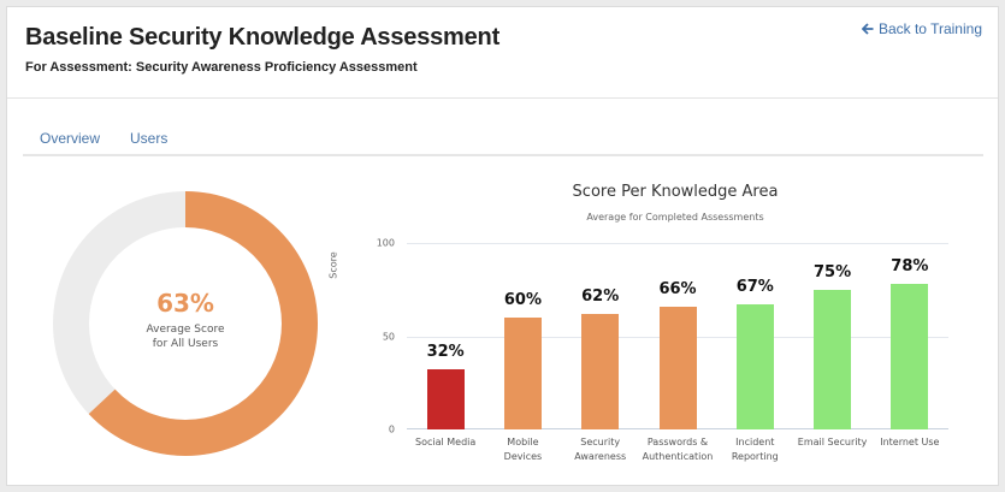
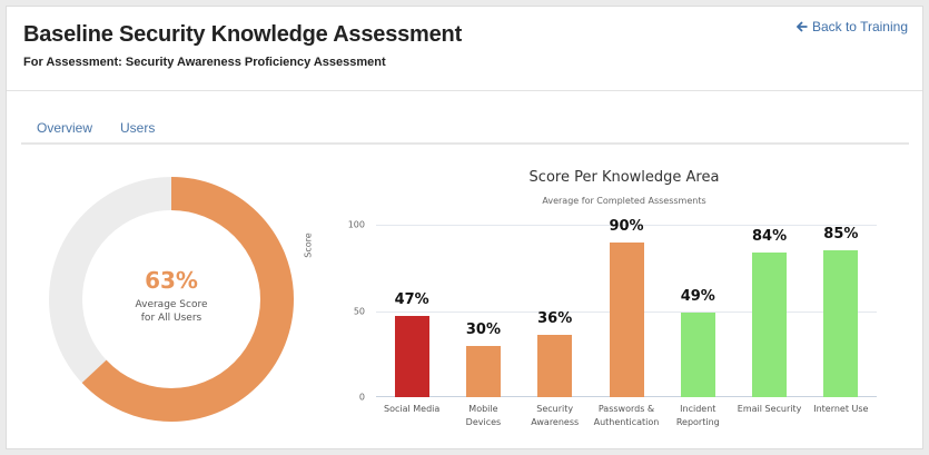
Social Media: 32% -> 47%
Mobile Devices: 60% -> 30%
Security Awareness: 62% -> 36%
Passwords & Authentication: 66% -> 90%
Incident Reporting: 67% -> 49%
Email Security: 75% -> 84%
Internet Use: 78% -> 85%
